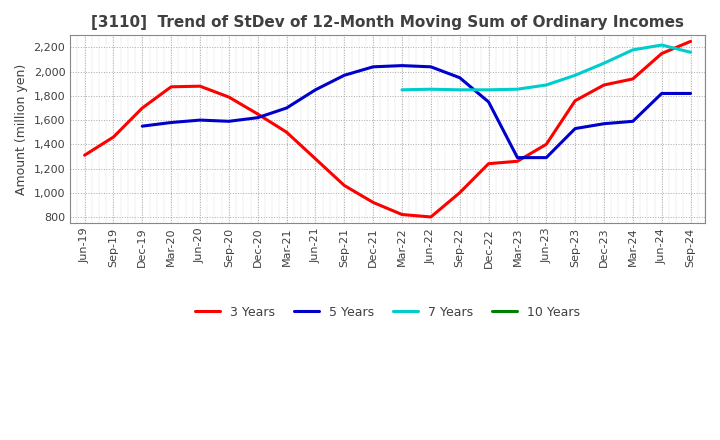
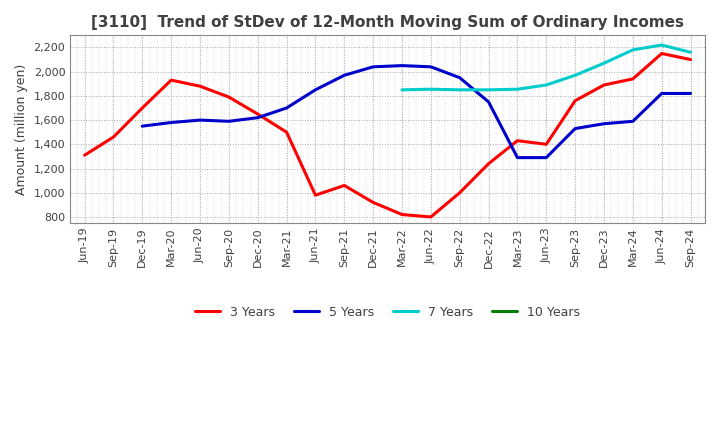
3 Years/Mar-20: 1,880 -> 1,930
3 Years/Jun-21: 1,280 -> 980
3 Years/Mar-23: 1,260 -> 1,430
3 Years/Sep-24: 2,250 -> 2,100
